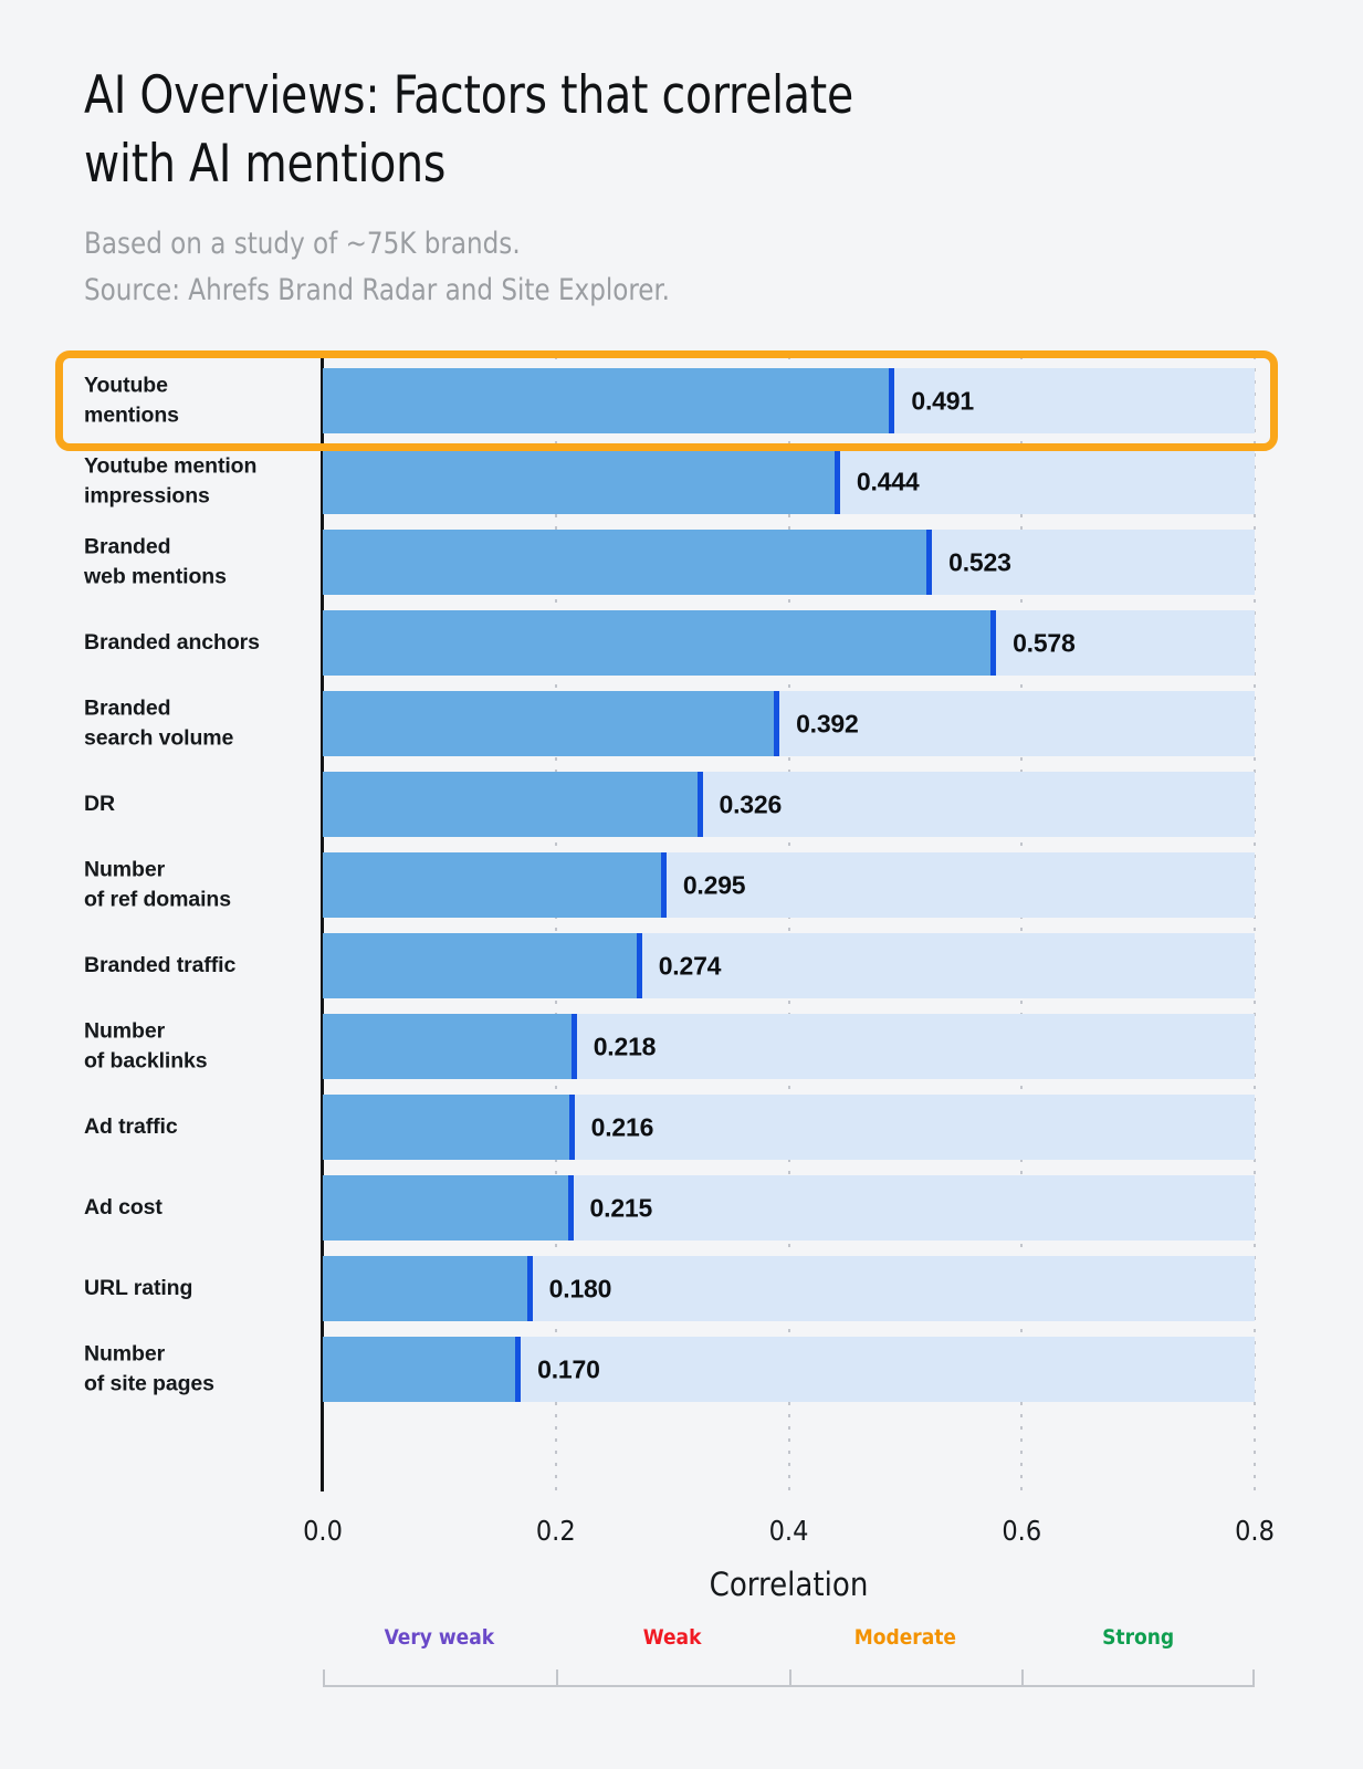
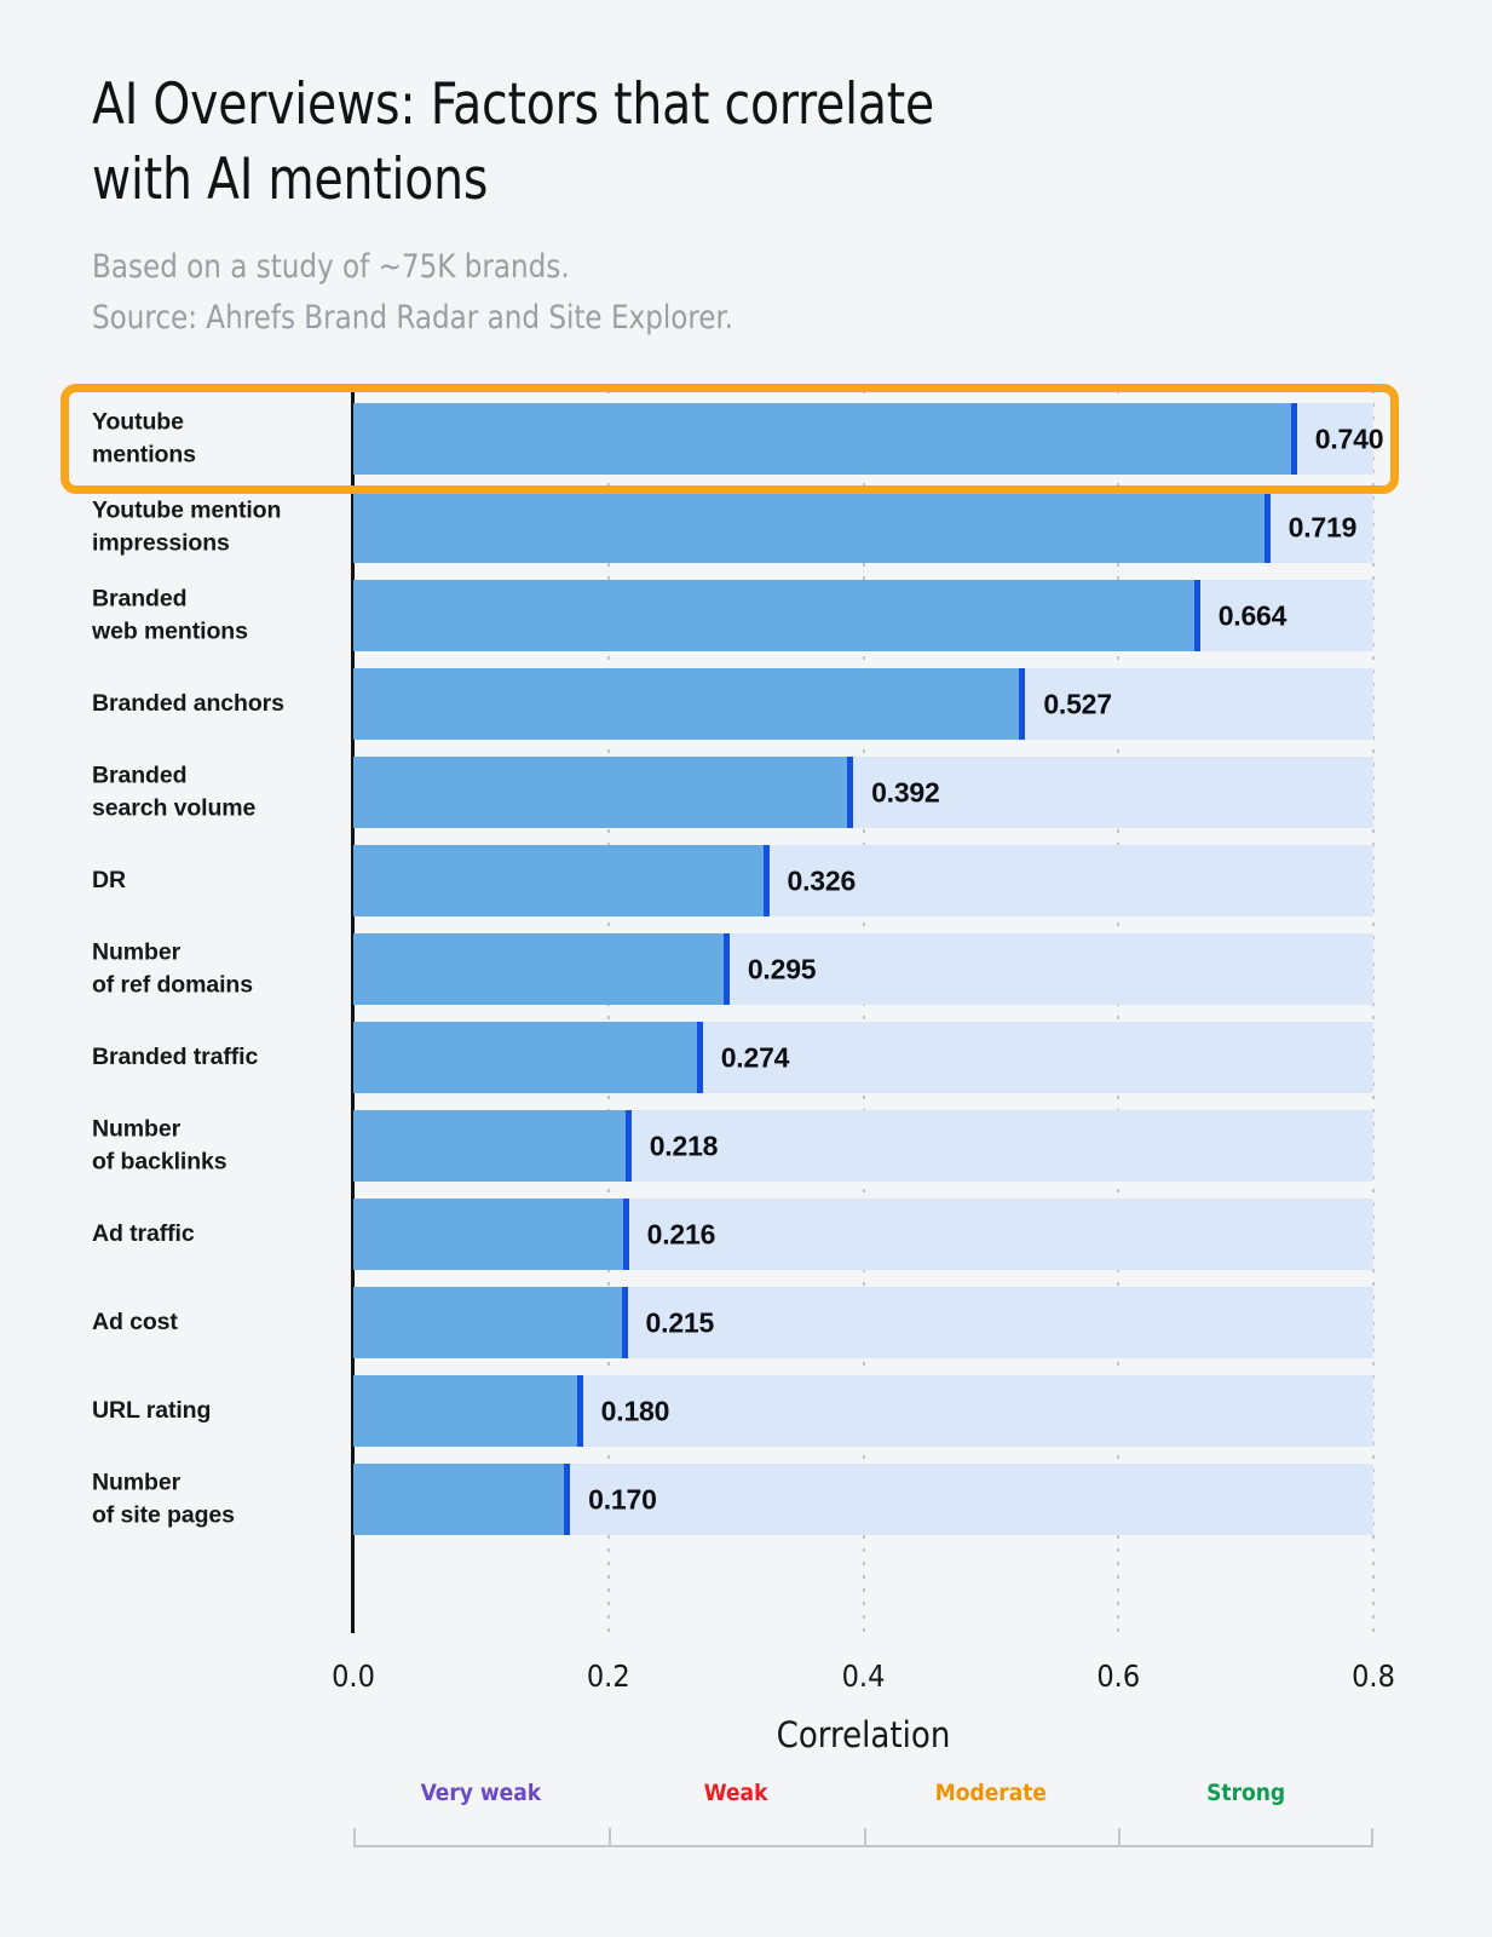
Youtube mentions: 0.491 -> 0.740
Youtube mention impressions: 0.444 -> 0.719
Branded web mentions: 0.523 -> 0.664
Branded anchors: 0.578 -> 0.527
